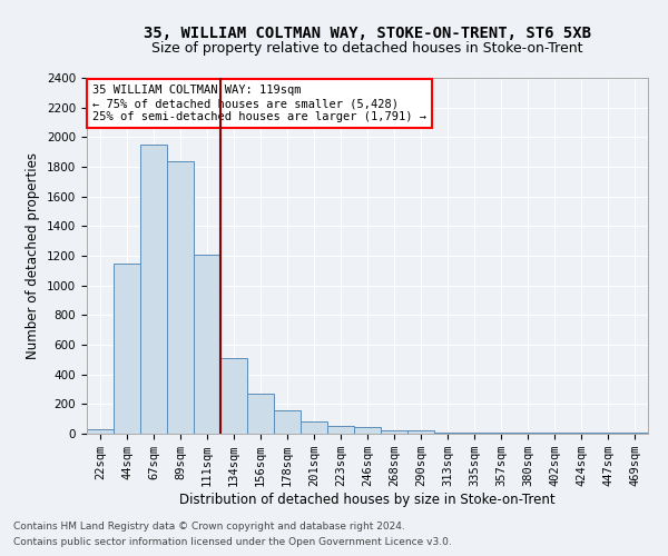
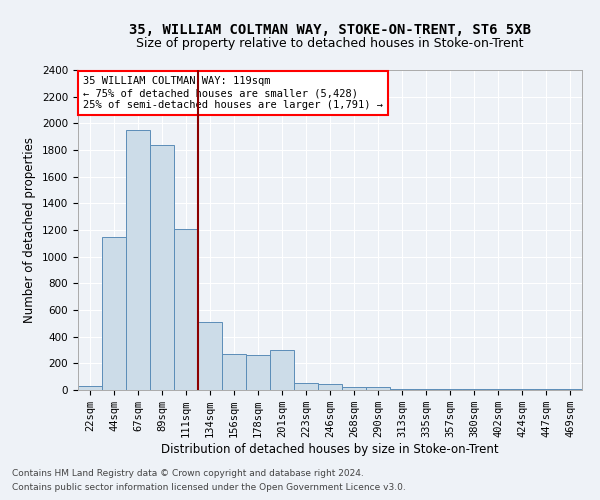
178sqm: 160 -> 260
201sqm: 80 -> 300
